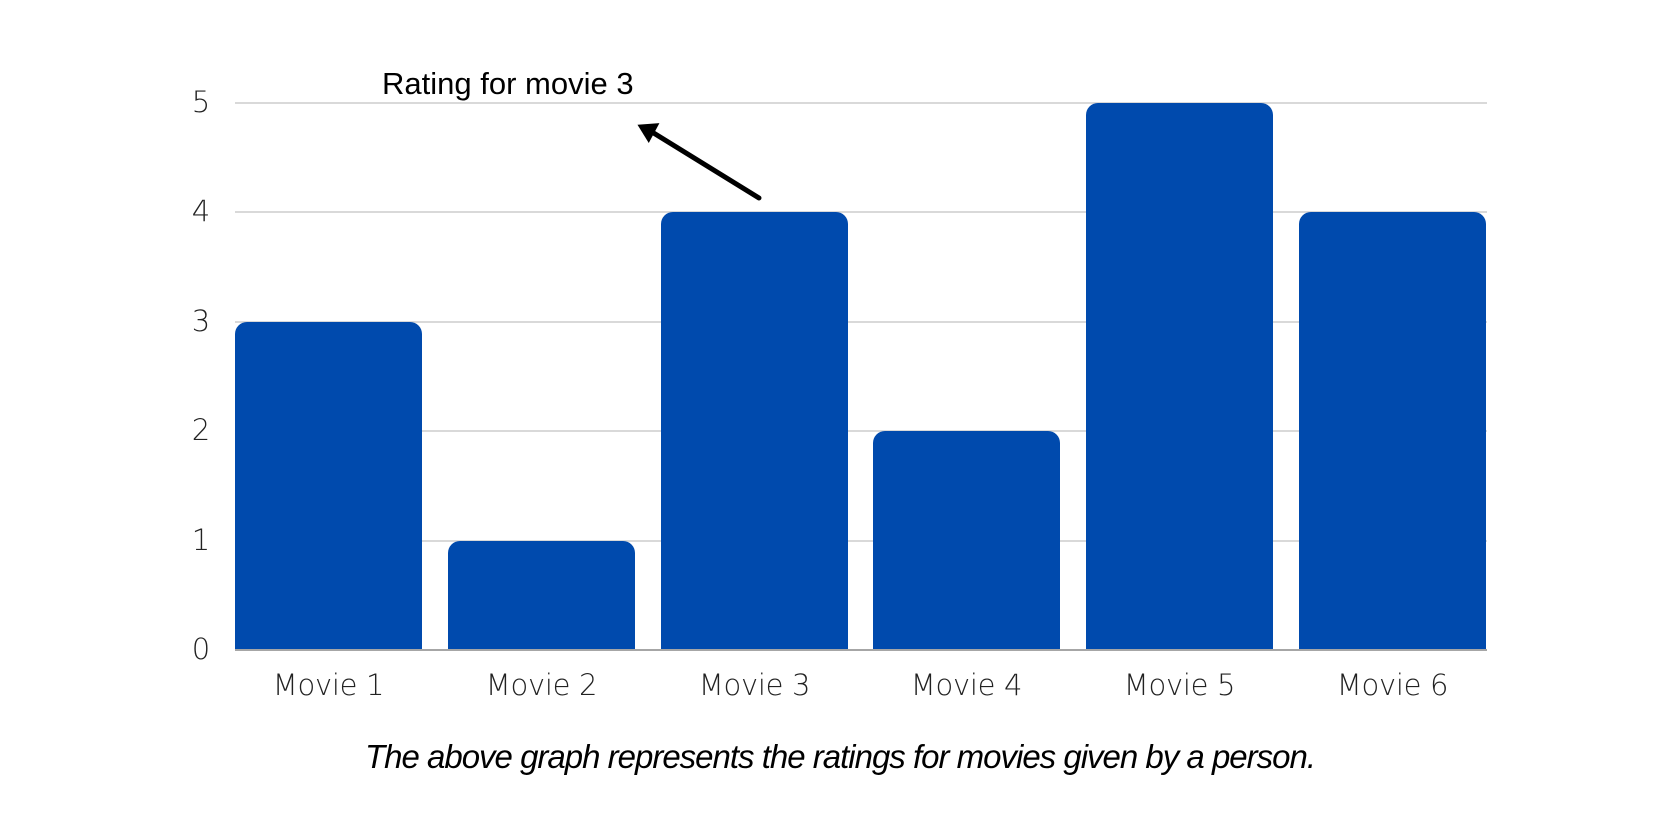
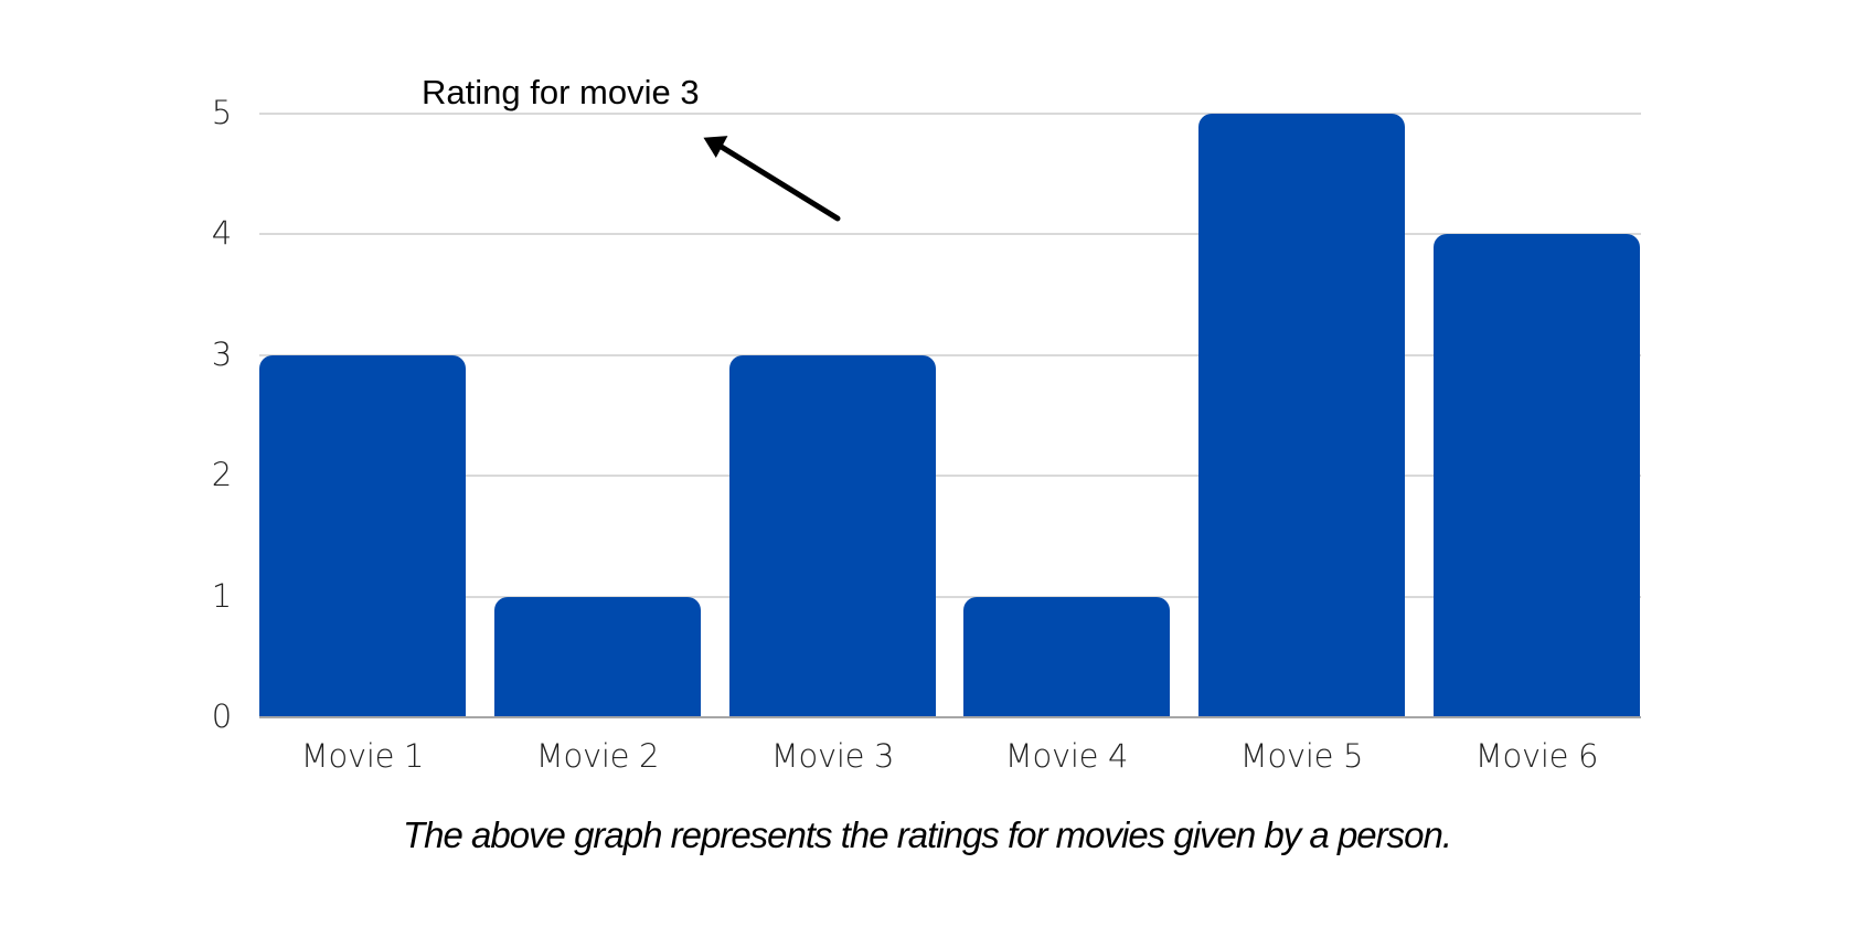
Movie 3: 4 -> 3
Movie 4: 2 -> 1
